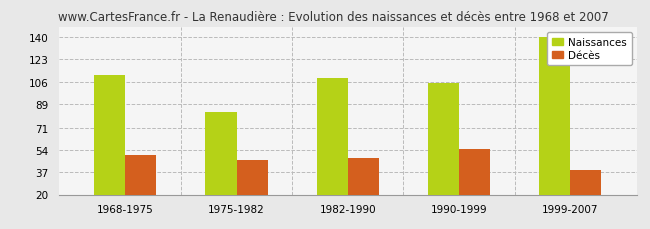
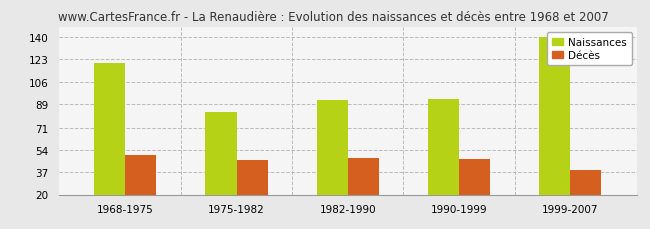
Naissances/1968-1975: 111 -> 120
Naissances/1982-1990: 109 -> 92
Naissances/1990-1999: 105 -> 93
Décès/1990-1999: 55 -> 47
